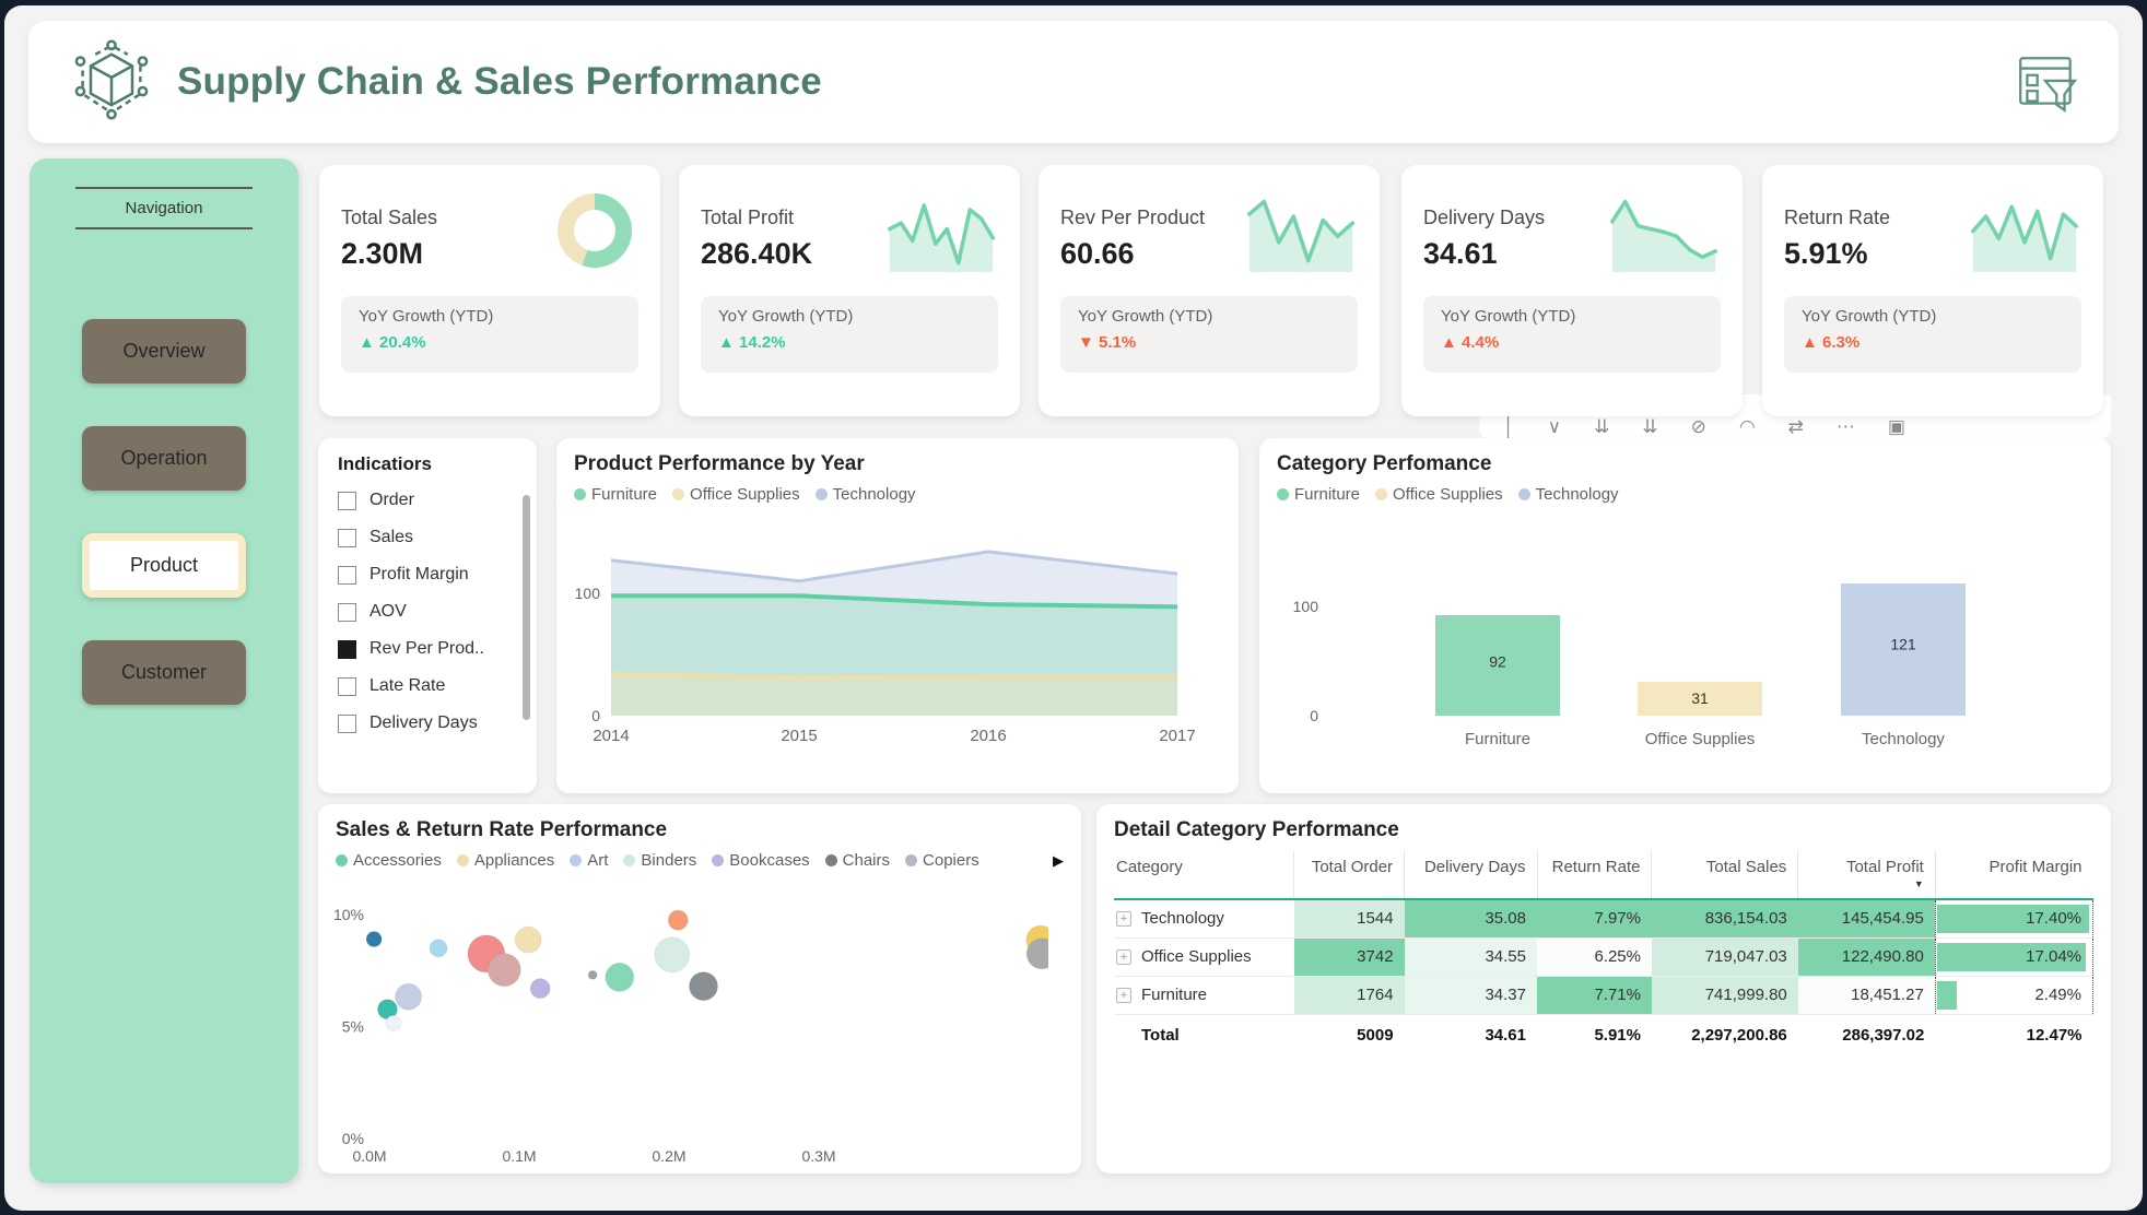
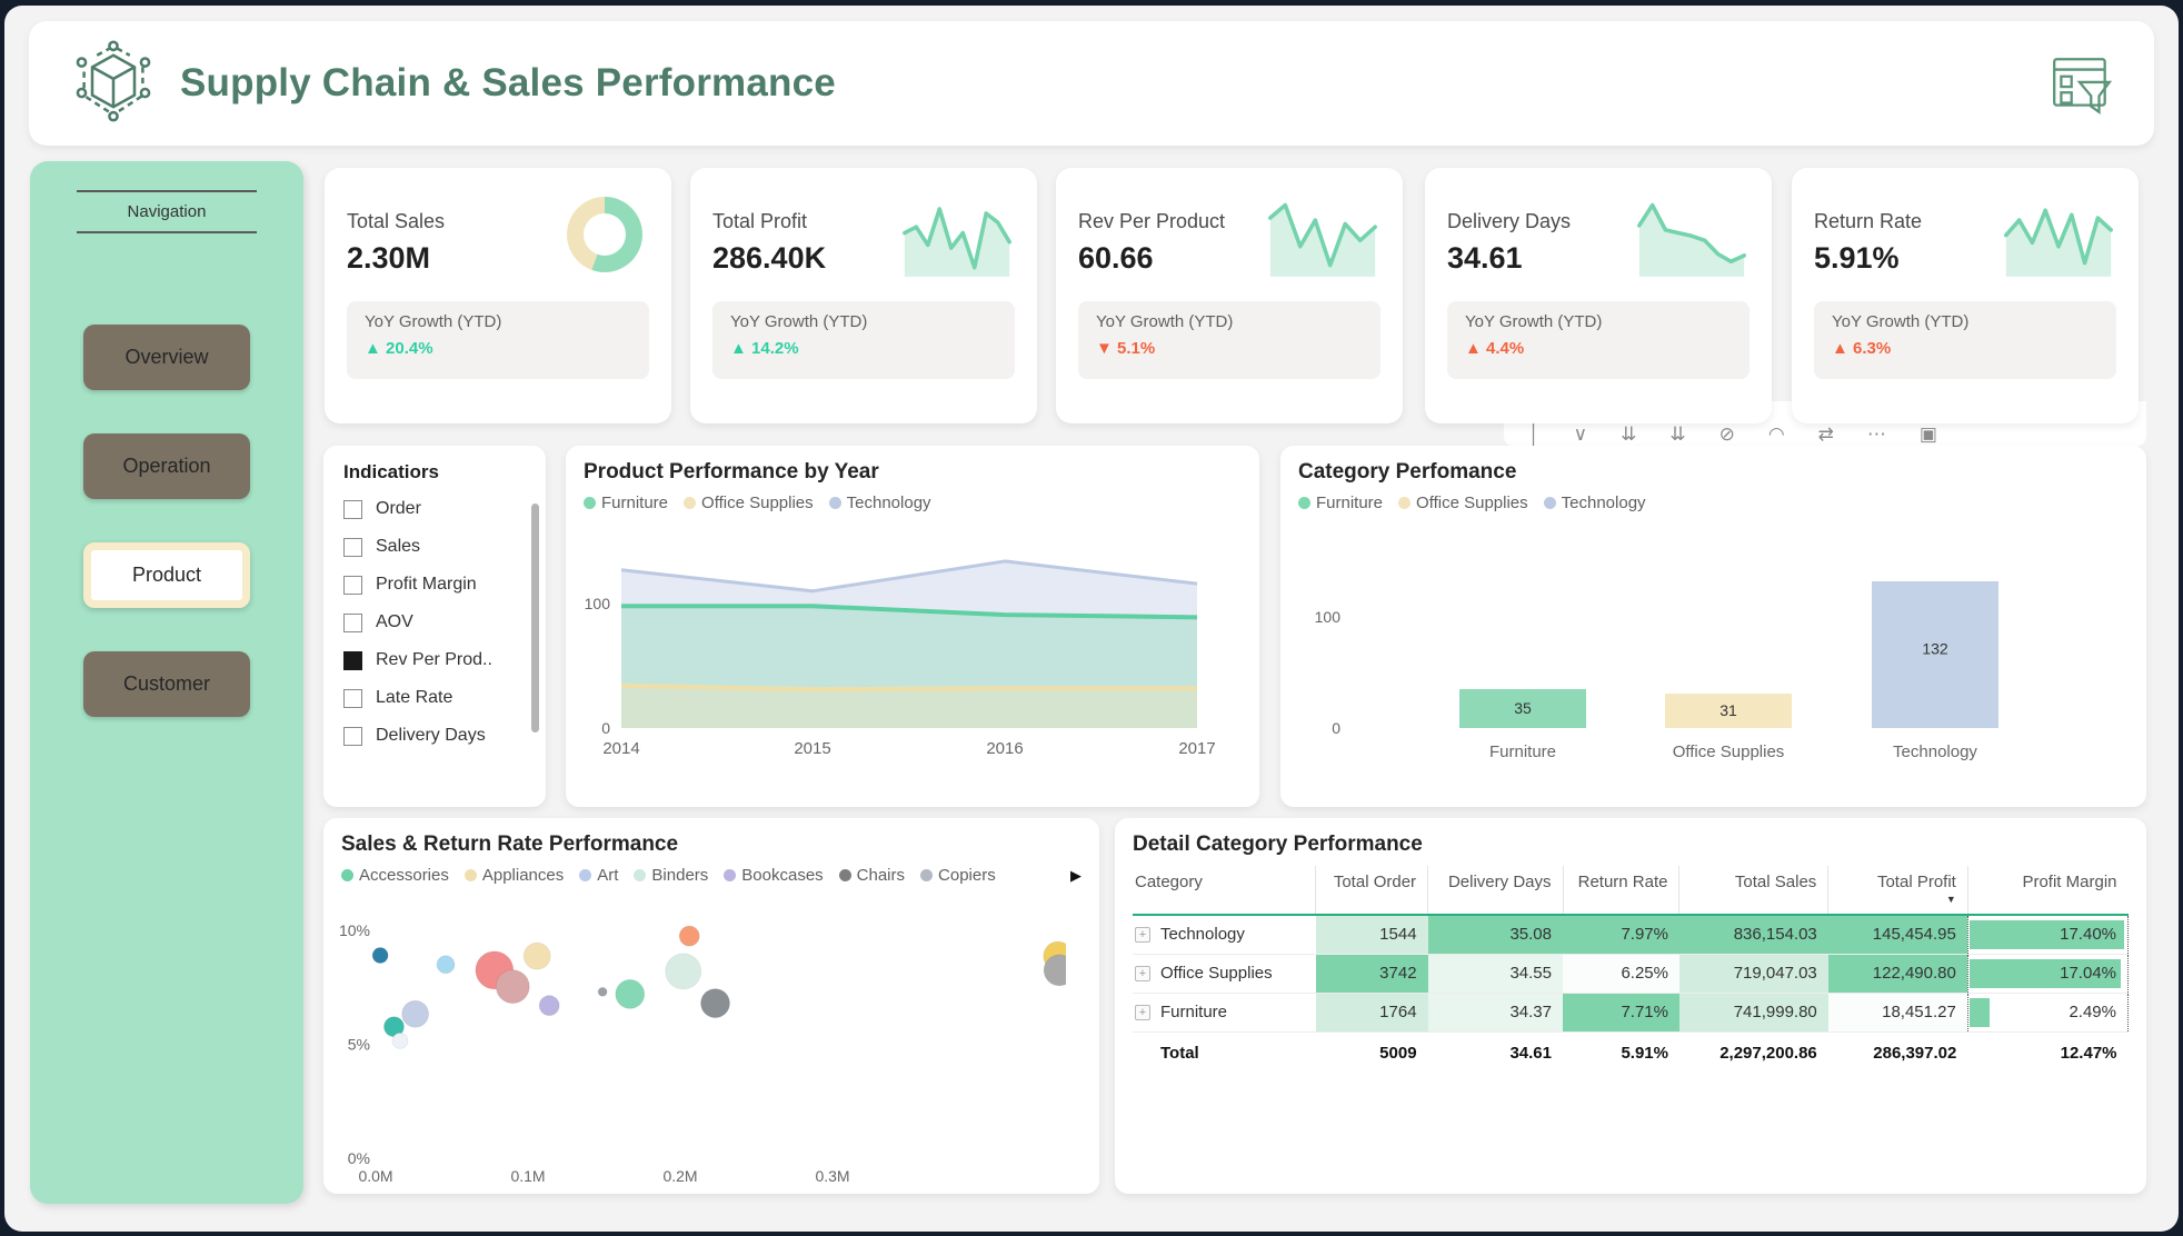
Category Perfomance/Furniture: 92 -> 35
Category Perfomance/Technology: 121 -> 132
